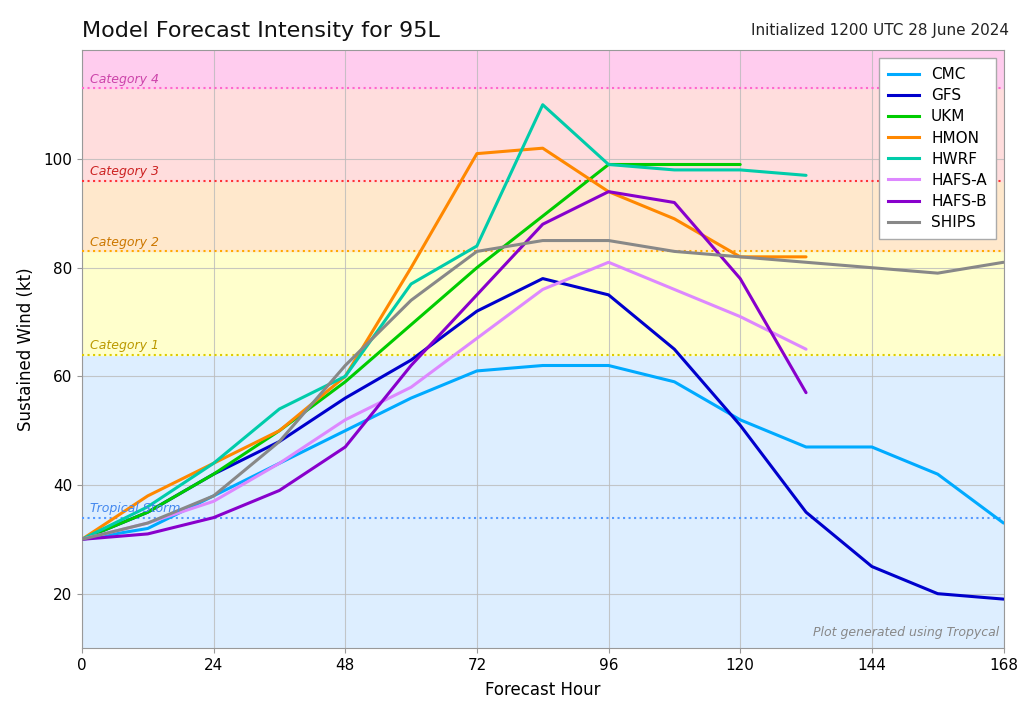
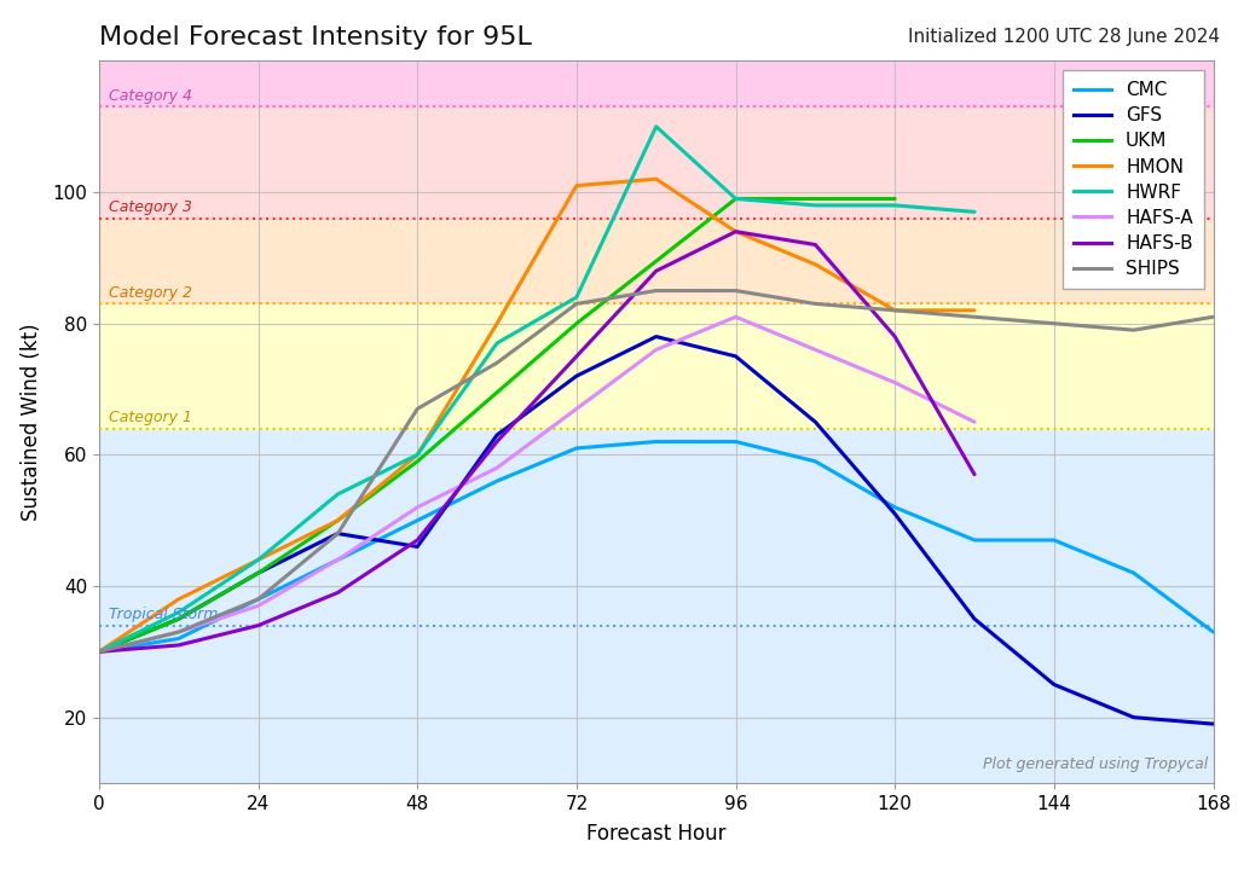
GFS/48: 56 -> 46
SHIPS/48: 62 -> 67
